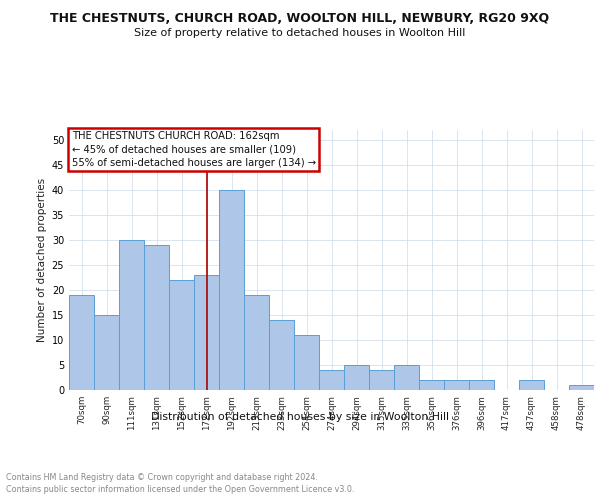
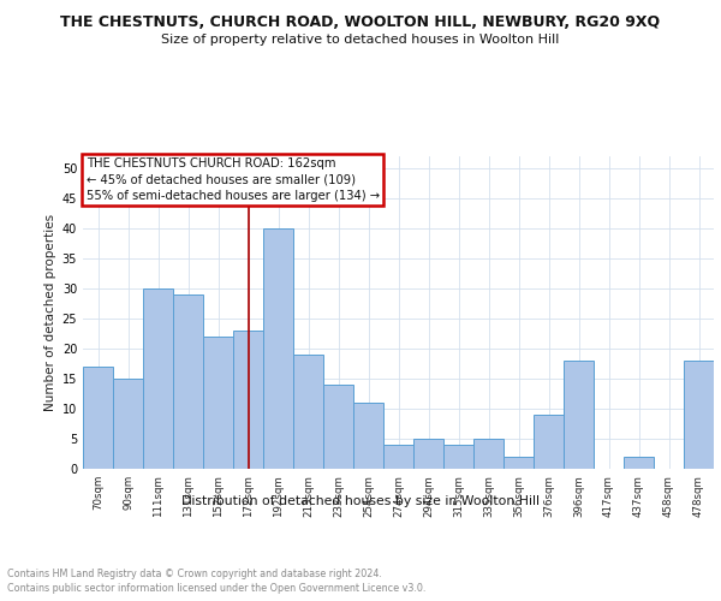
70sqm: 19 -> 17
376sqm: 2 -> 9
396sqm: 2 -> 18
478sqm: 1 -> 18
